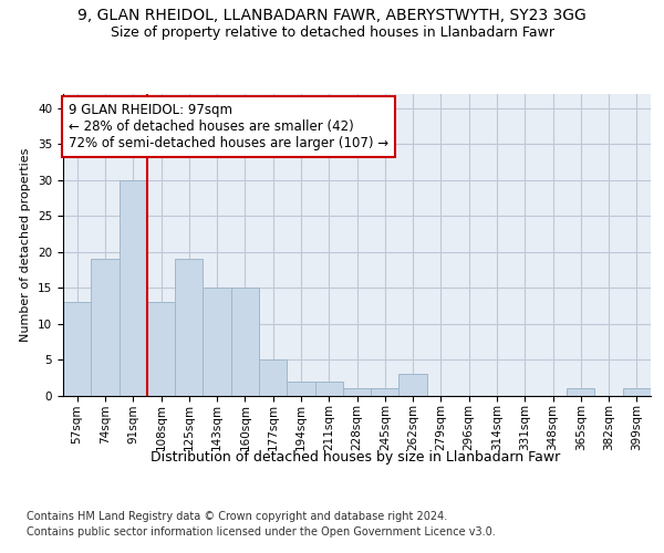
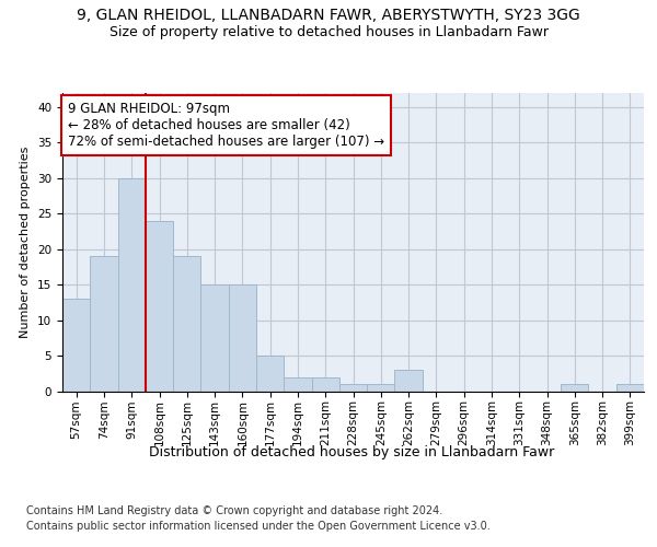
108sqm: 13 -> 24
